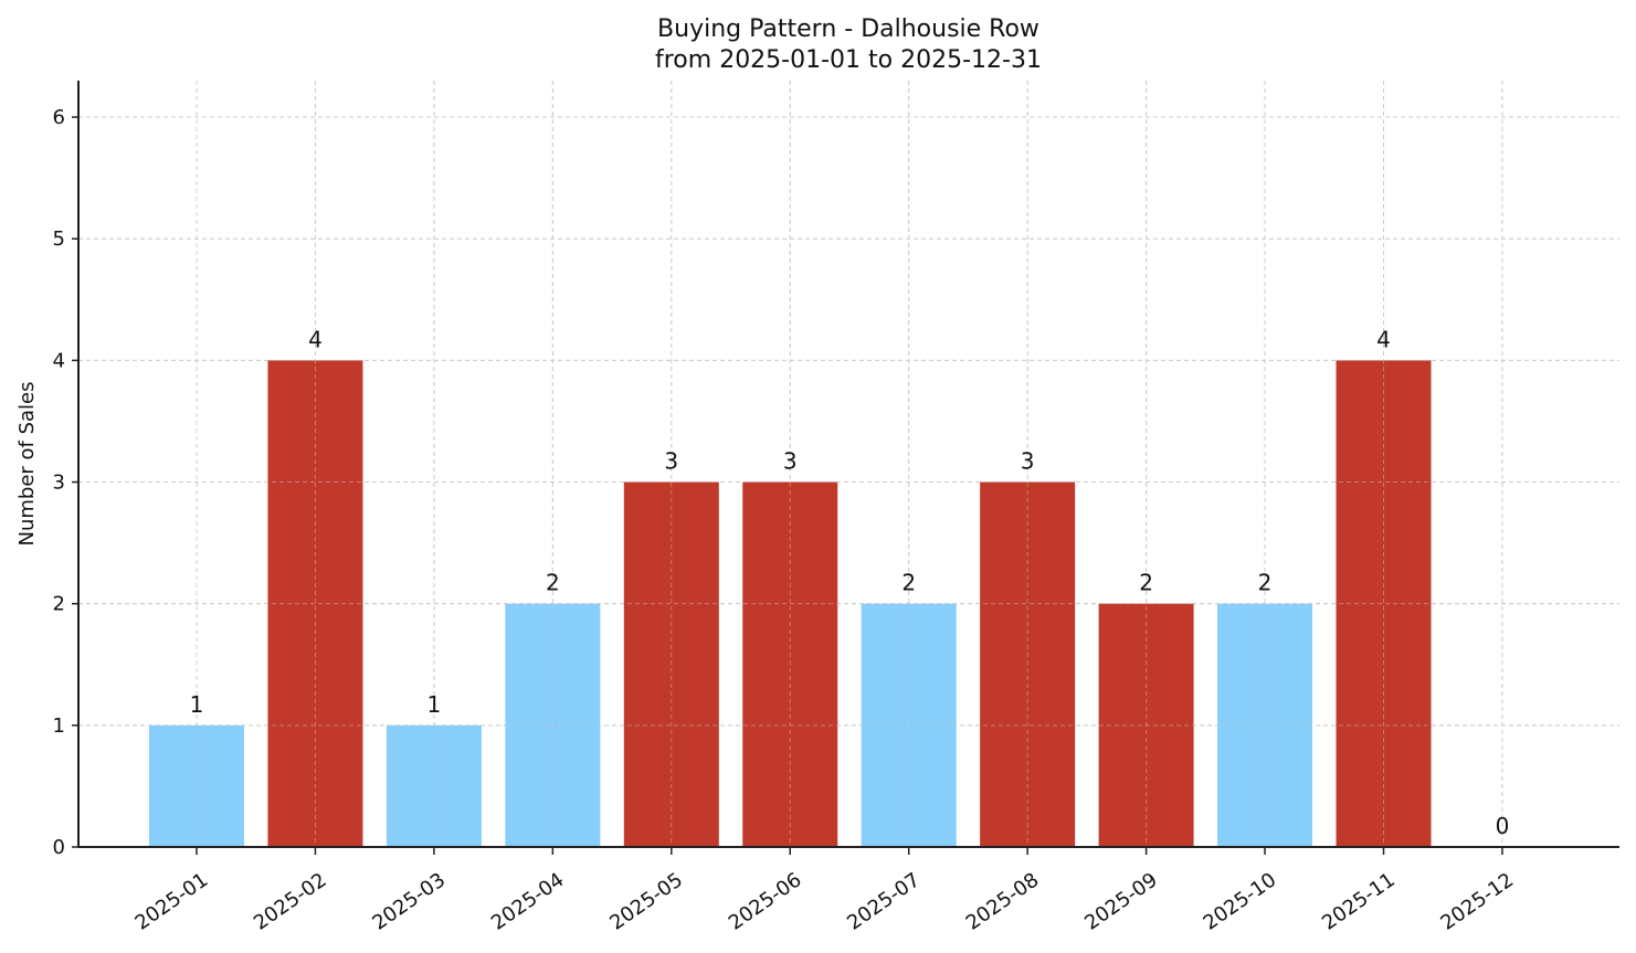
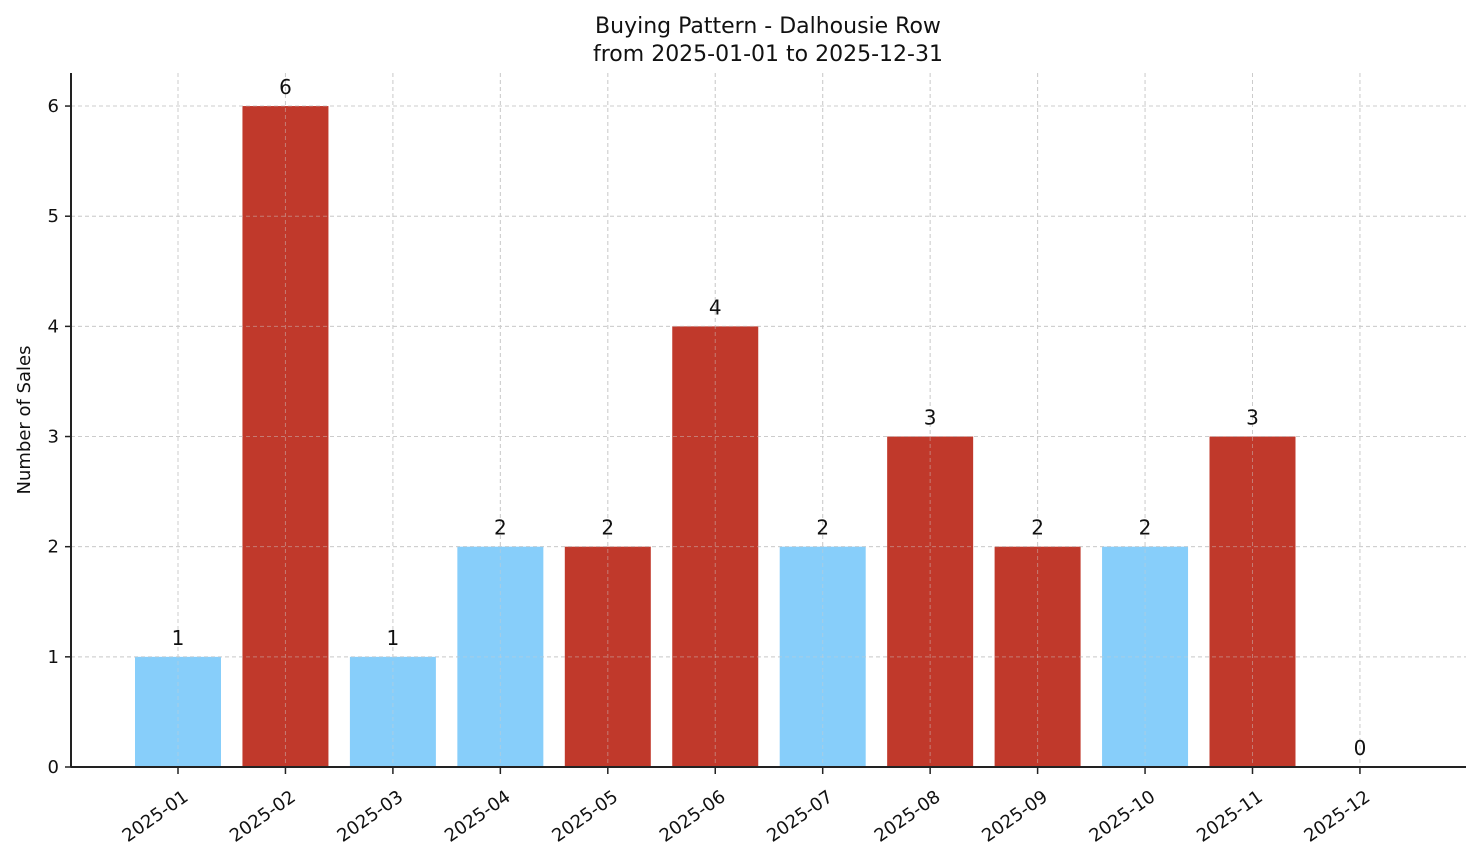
2025-02: 4 -> 6
2025-05: 3 -> 2
2025-06: 3 -> 4
2025-11: 4 -> 3
